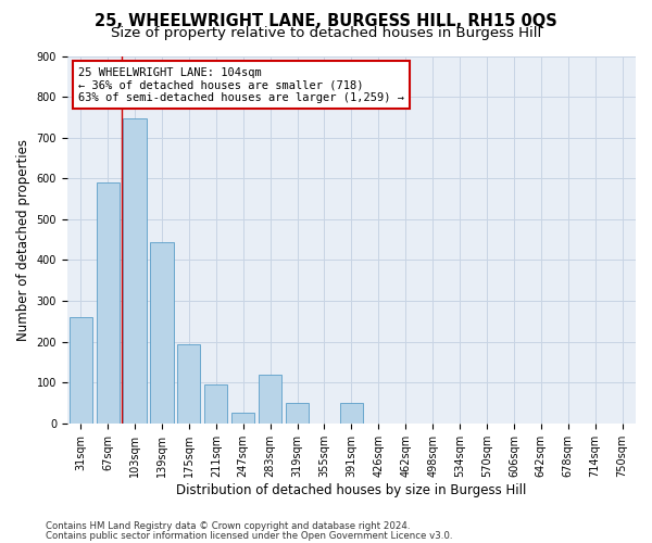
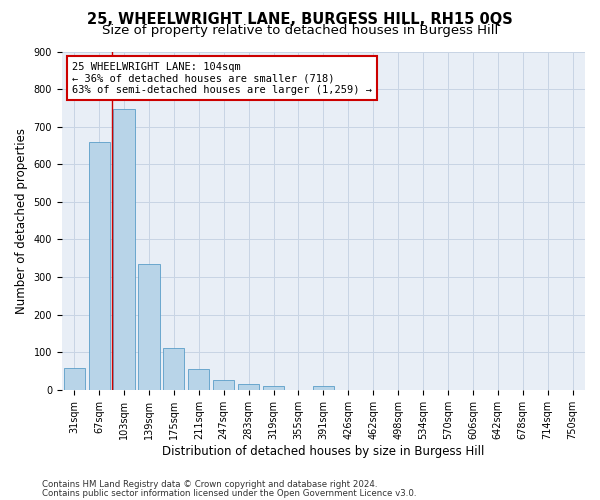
31sqm: 260 -> 57
67sqm: 590 -> 660
139sqm: 445 -> 335
175sqm: 195 -> 110
211sqm: 95 -> 55
283sqm: 120 -> 15
319sqm: 50 -> 10
391sqm: 50 -> 10
